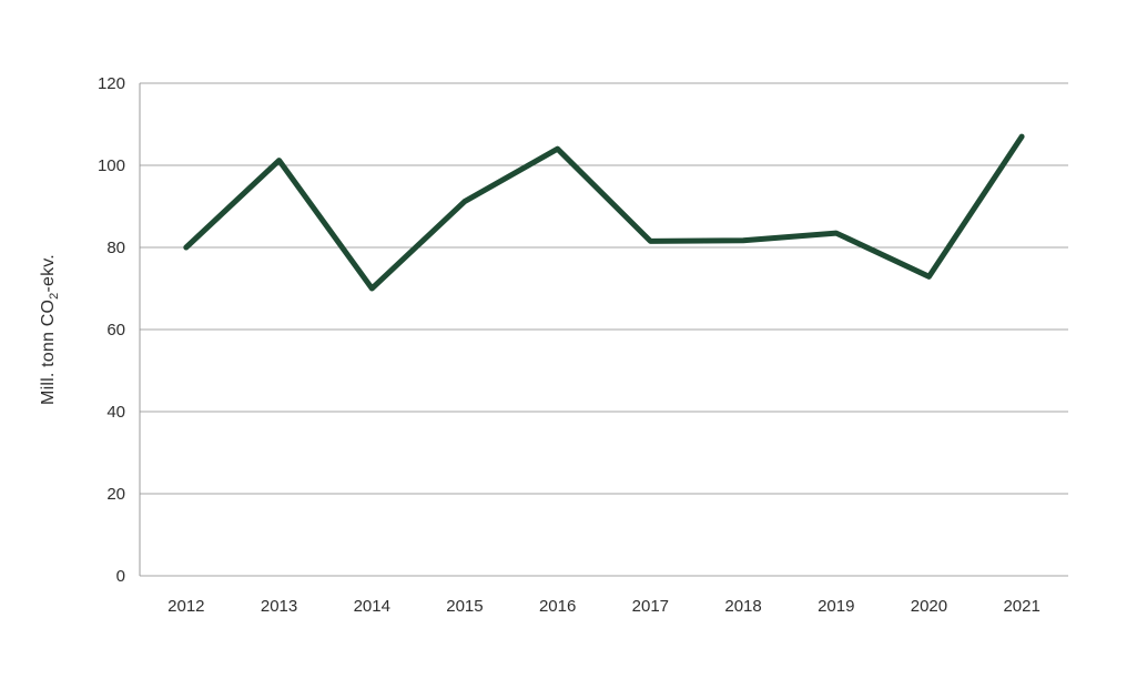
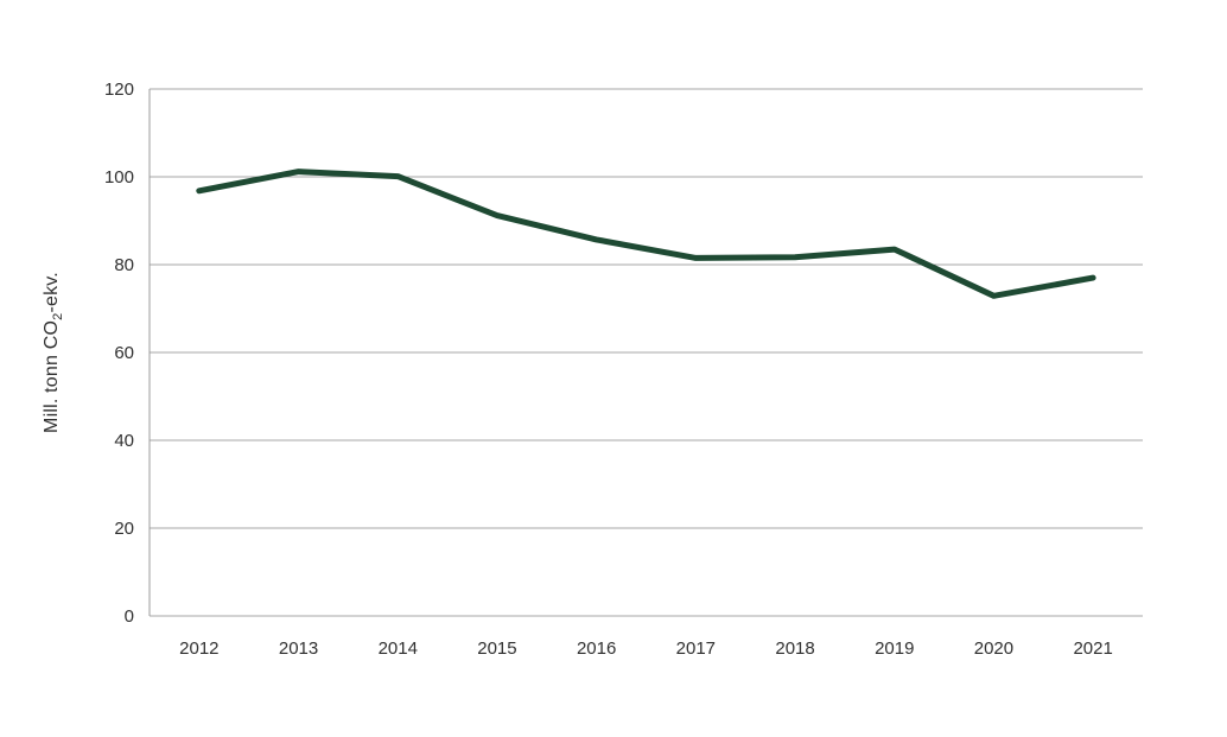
2012: 80 -> 97
2014: 70 -> 100
2016: 104 -> 86
2021: 107 -> 77
